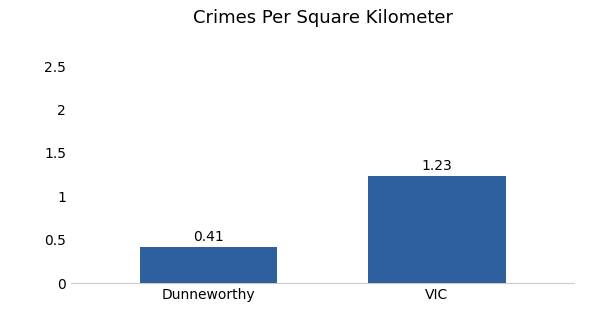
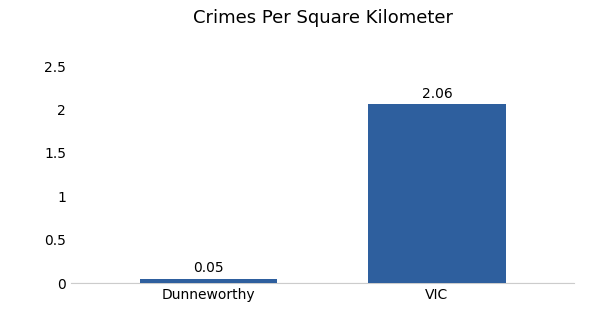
Dunneworthy: 0.41 -> 0.05
VIC: 1.23 -> 2.06
